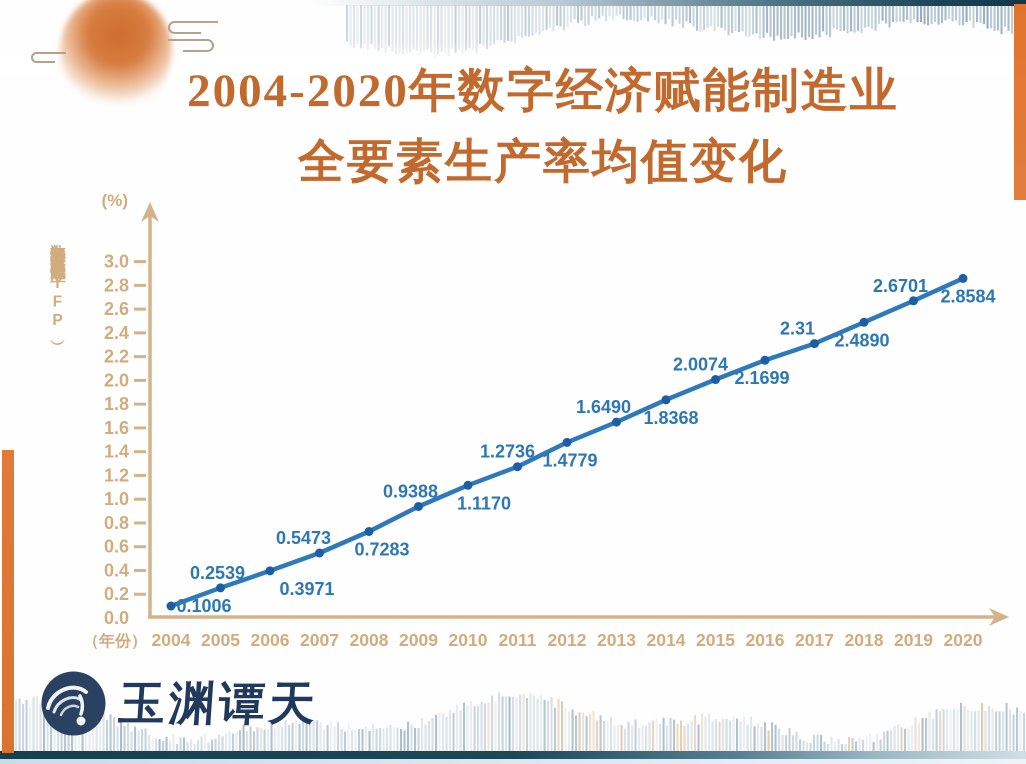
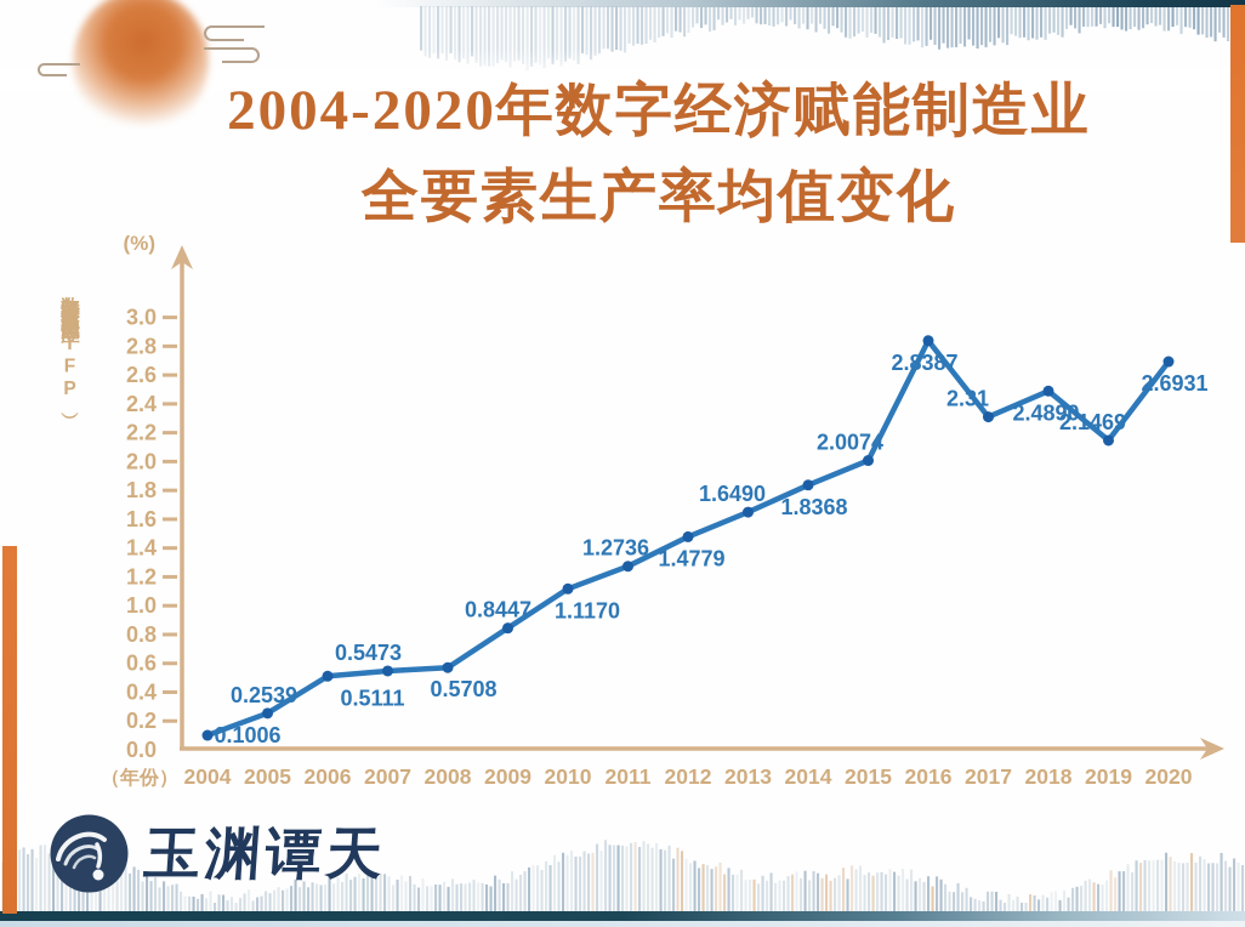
2006: 0.3971 -> 0.5111
2008: 0.7283 -> 0.5708
2009: 0.9388 -> 0.8447
2016: 2.1699 -> 2.8387
2019: 2.6701 -> 2.1469
2020: 2.8584 -> 2.6931
